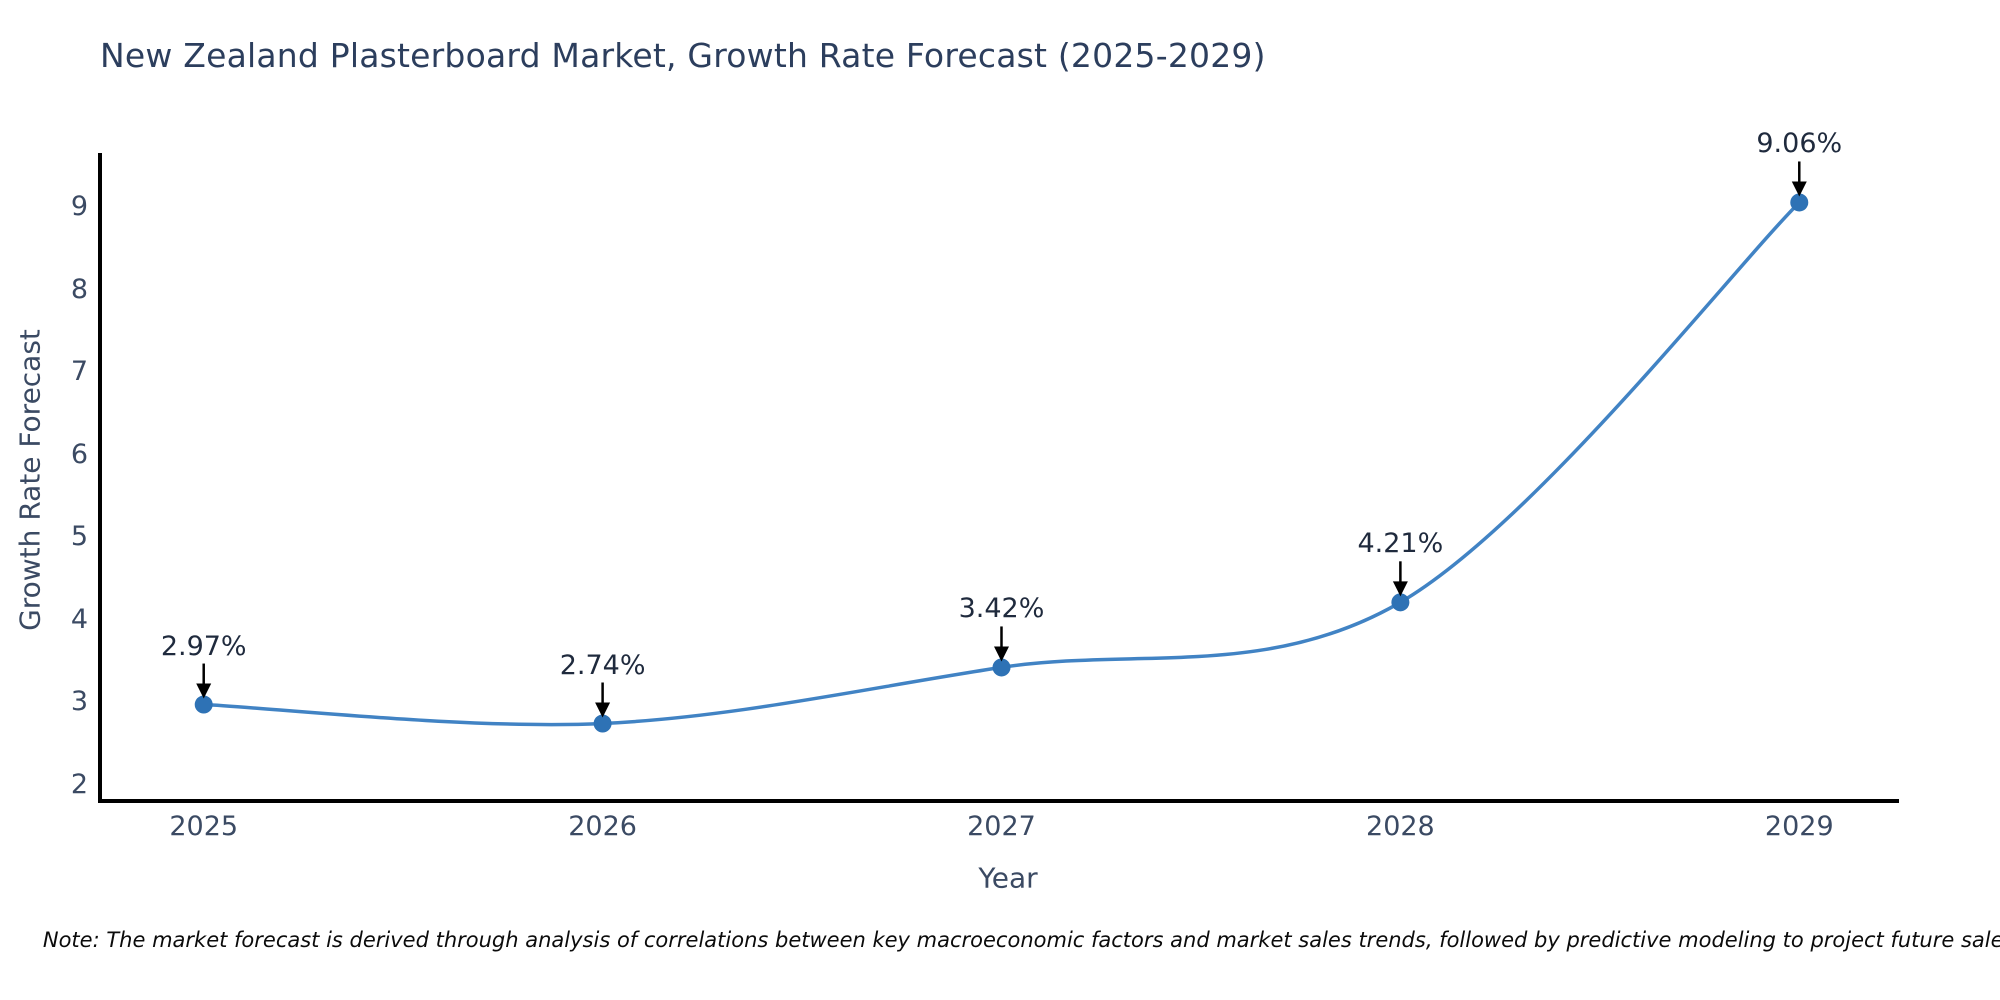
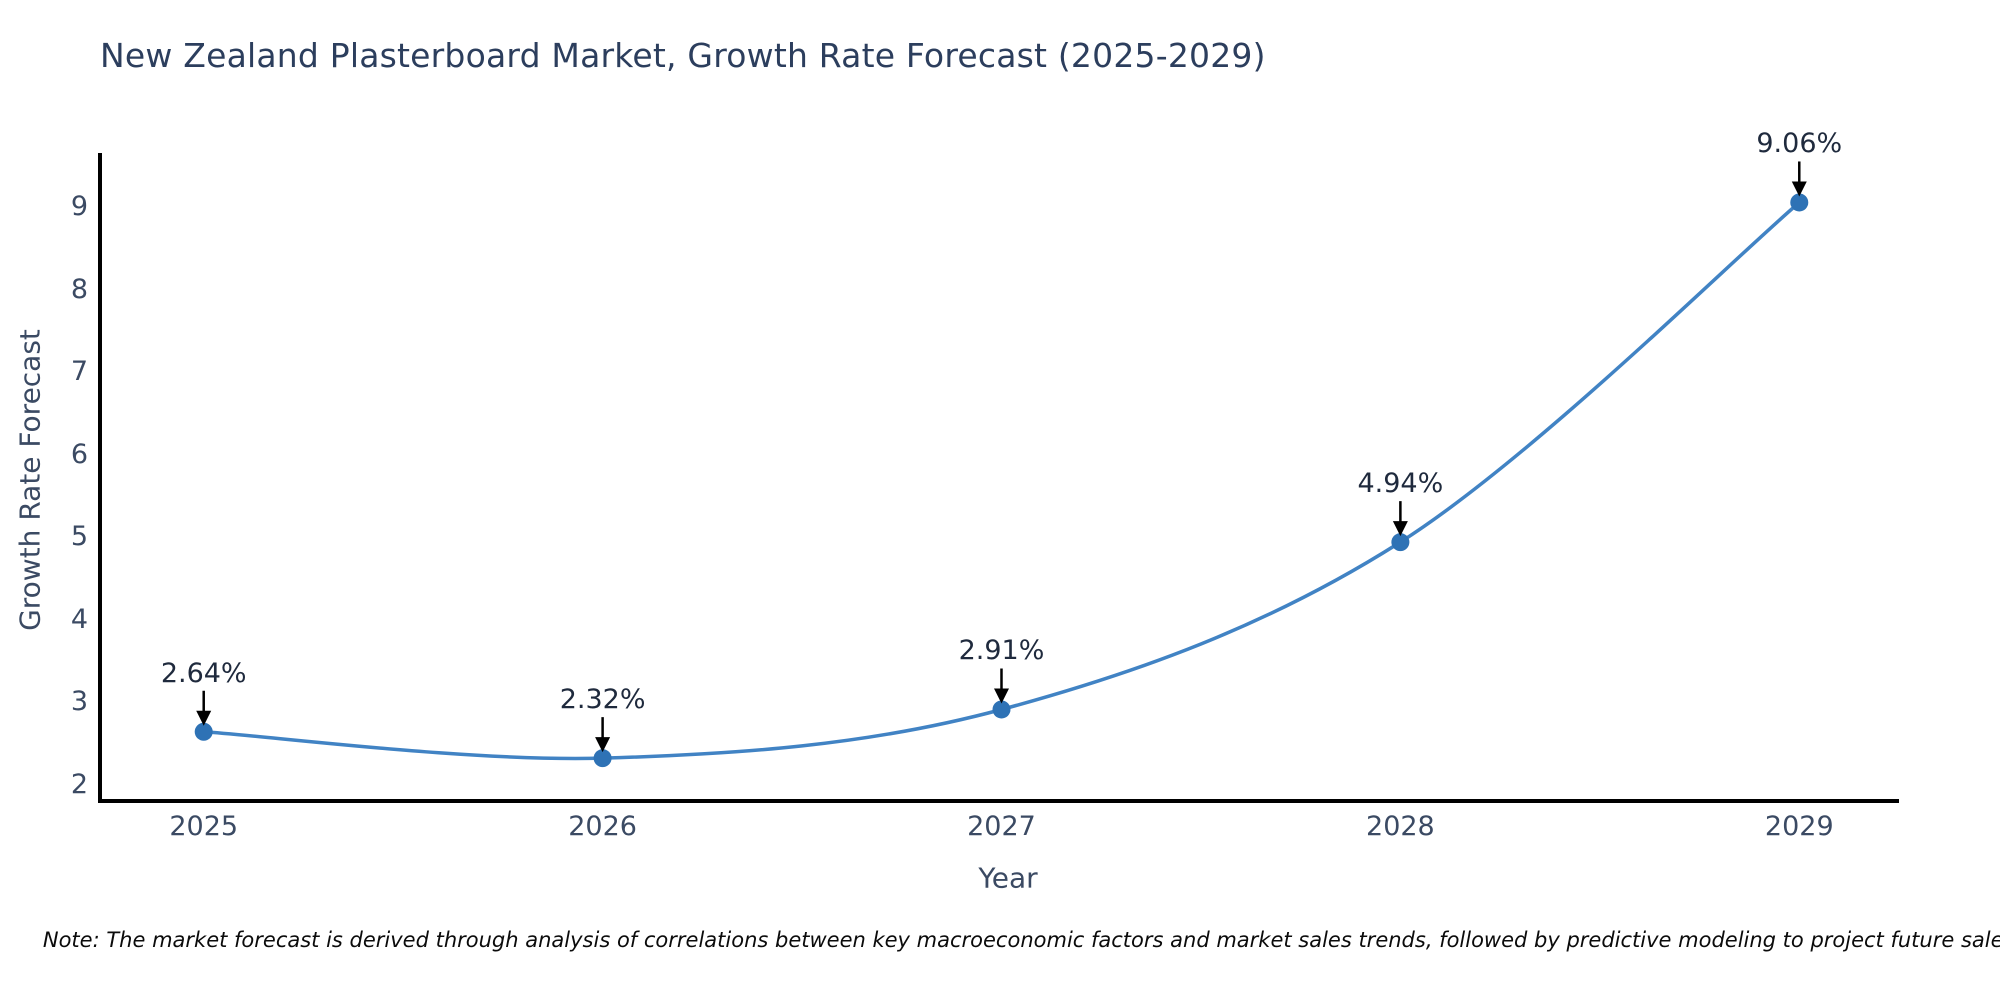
2025: 2.97% -> 2.64%
2026: 2.74% -> 2.32%
2027: 3.42% -> 2.91%
2028: 4.21% -> 4.94%
